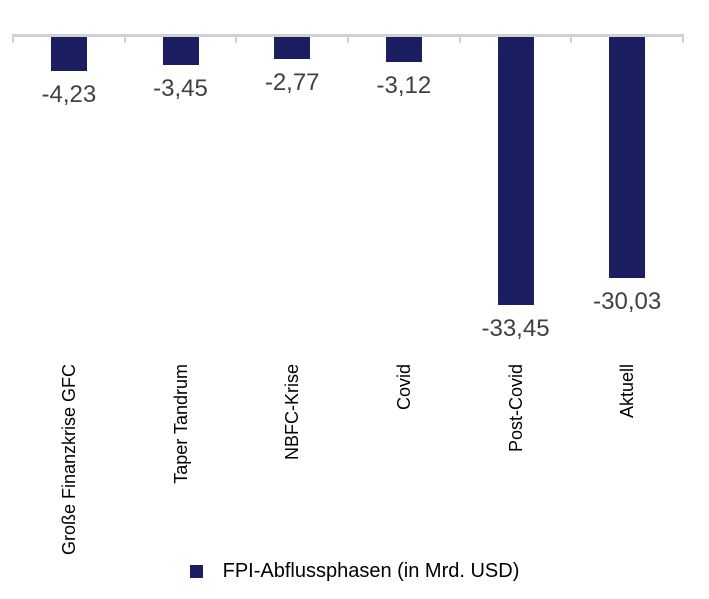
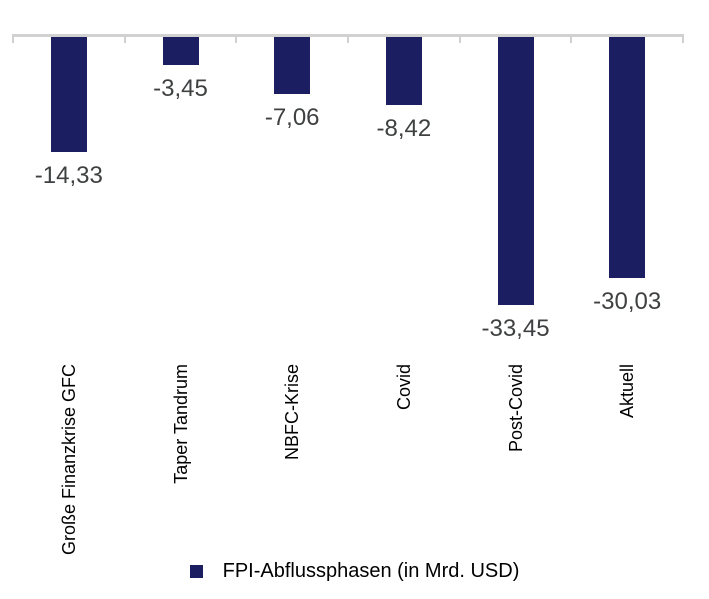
Große Finanzkrise GFC: -4,23 -> -14,33
NBFC-Krise: -2,77 -> -7,06
Covid: -3,12 -> -8,42
